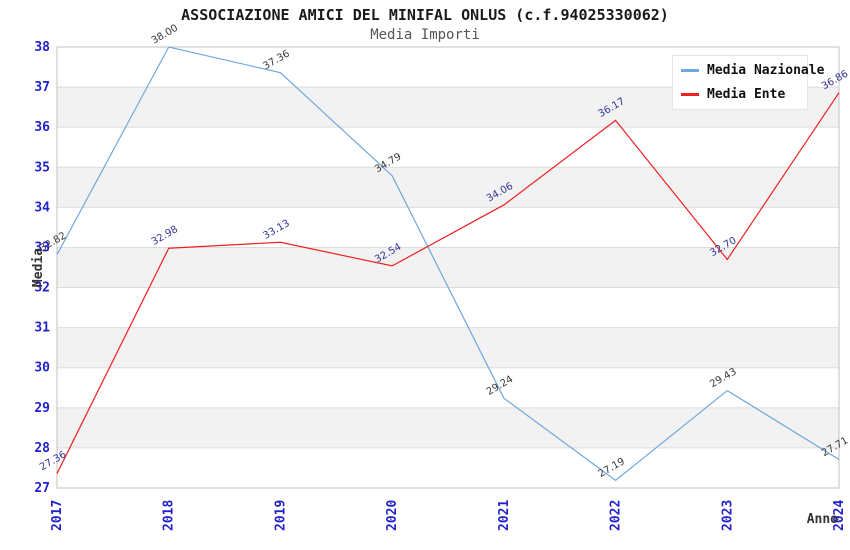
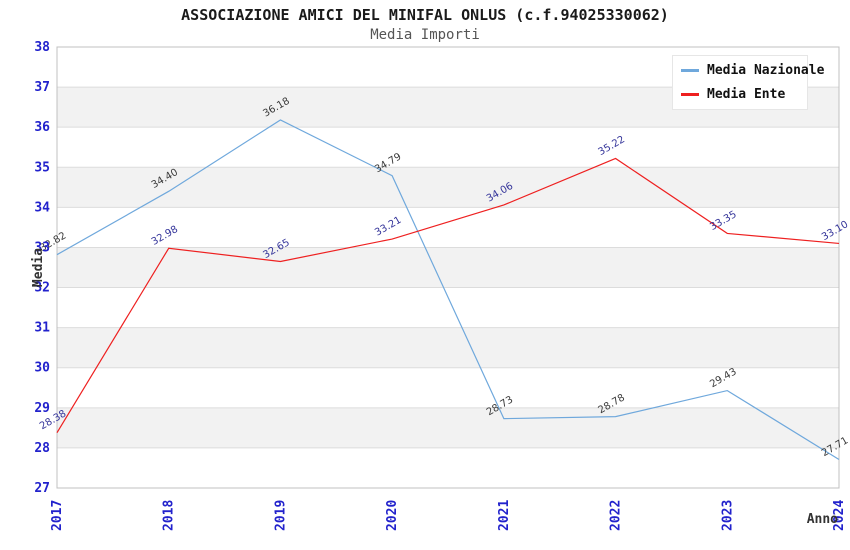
Media Ente/2017: 27.36 -> 28.38
Media Nazionale/2018: 38.00 -> 34.40
Media Nazionale/2019: 37.36 -> 36.18
Media Ente/2019: 33.13 -> 32.65
Media Ente/2020: 32.54 -> 33.21
Media Nazionale/2021: 29.24 -> 28.73
Media Nazionale/2022: 27.19 -> 28.78
Media Ente/2022: 36.17 -> 35.22
Media Ente/2023: 32.70 -> 33.35
Media Ente/2024: 36.86 -> 33.10
